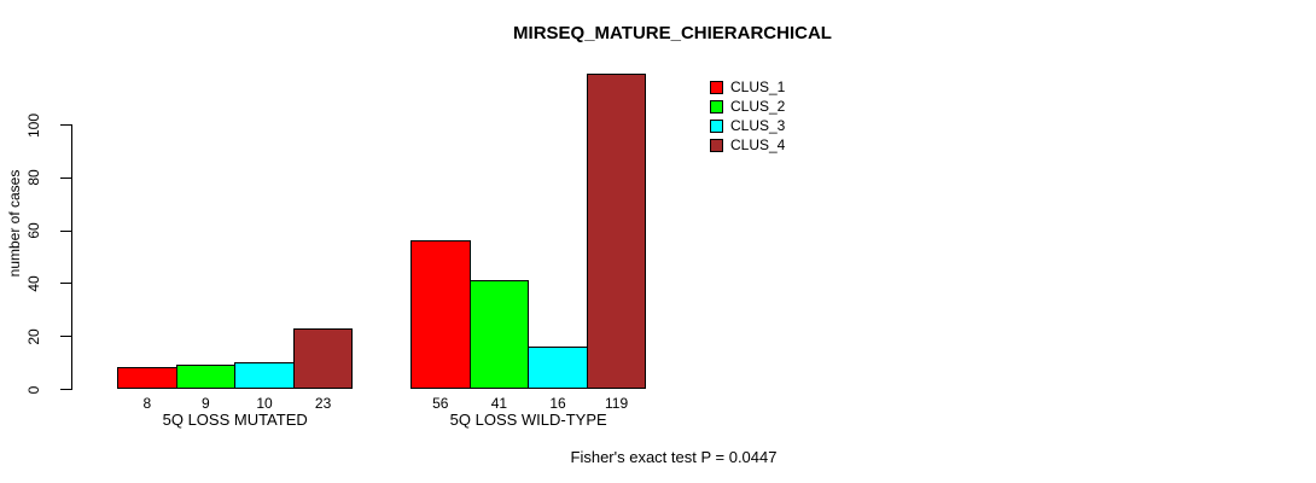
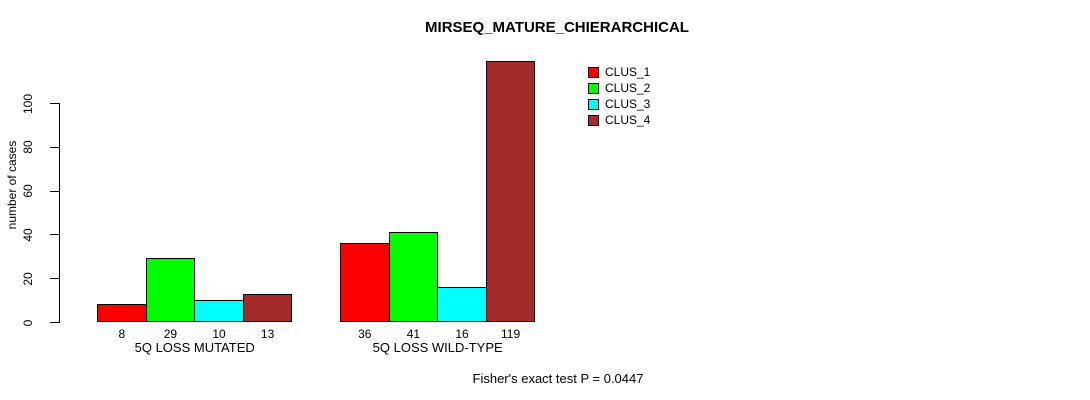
CLUS_2/5Q LOSS MUTATED: 9 -> 29
CLUS_4/5Q LOSS MUTATED: 23 -> 13
CLUS_1/5Q LOSS WILD-TYPE: 56 -> 36
